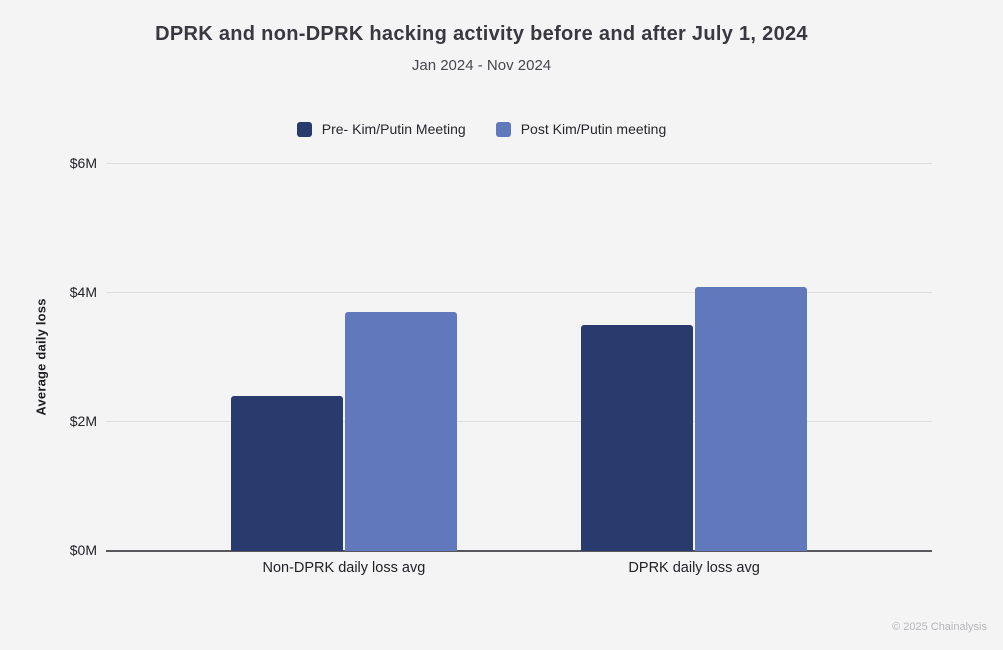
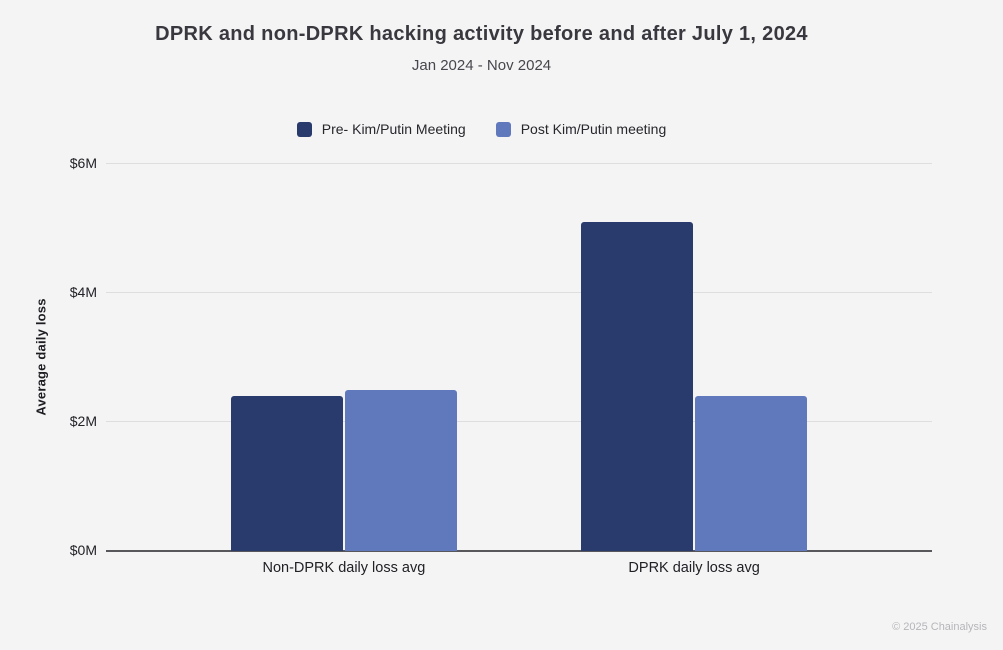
Post Kim/Putin meeting/Non-DPRK daily loss avg: $3.7M -> $2.5M
Pre- Kim/Putin Meeting/DPRK daily loss avg: $3.5M -> $5.1M
Post Kim/Putin meeting/DPRK daily loss avg: $4.1M -> $2.4M
